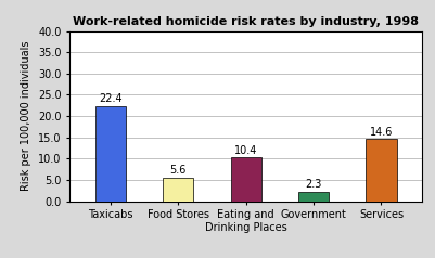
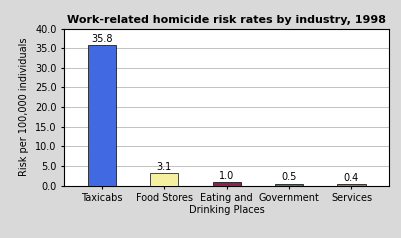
Taxicabs: 22.4 -> 35.8
Food Stores: 5.6 -> 3.1
Eating and Drinking Places: 10.4 -> 1.0
Government: 2.3 -> 0.5
Services: 14.6 -> 0.4
